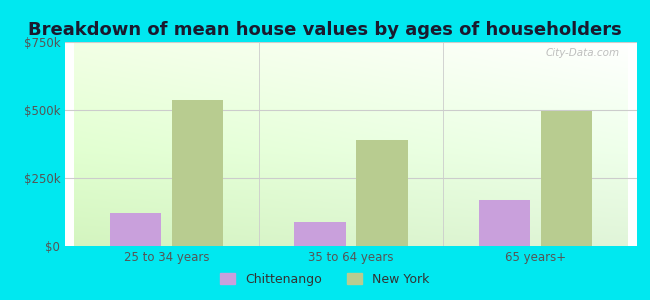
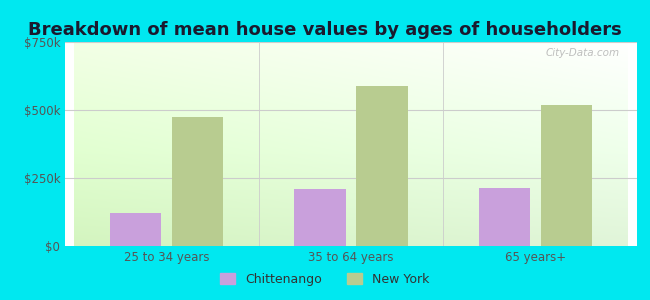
New York/25 to 34 years: $535k -> $475k
Chittenango/35 to 64 years: $90k -> $210k
New York/35 to 64 years: $390k -> $590k
Chittenango/65 years+: $170k -> $215k
New York/65 years+: $495k -> $520k
